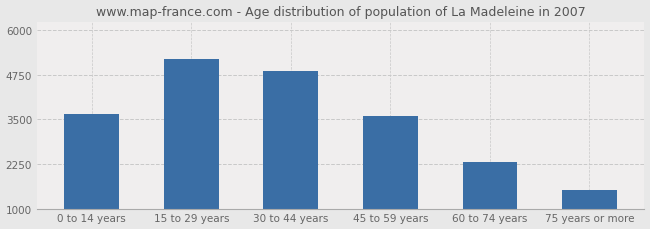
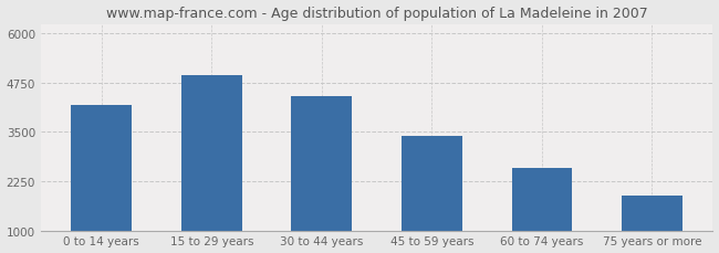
0 to 14 years: 3650 -> 4200
15 to 29 years: 5200 -> 4950
30 to 44 years: 4870 -> 4400
45 to 59 years: 3600 -> 3400
60 to 74 years: 2300 -> 2600
75 years or more: 1520 -> 1900
